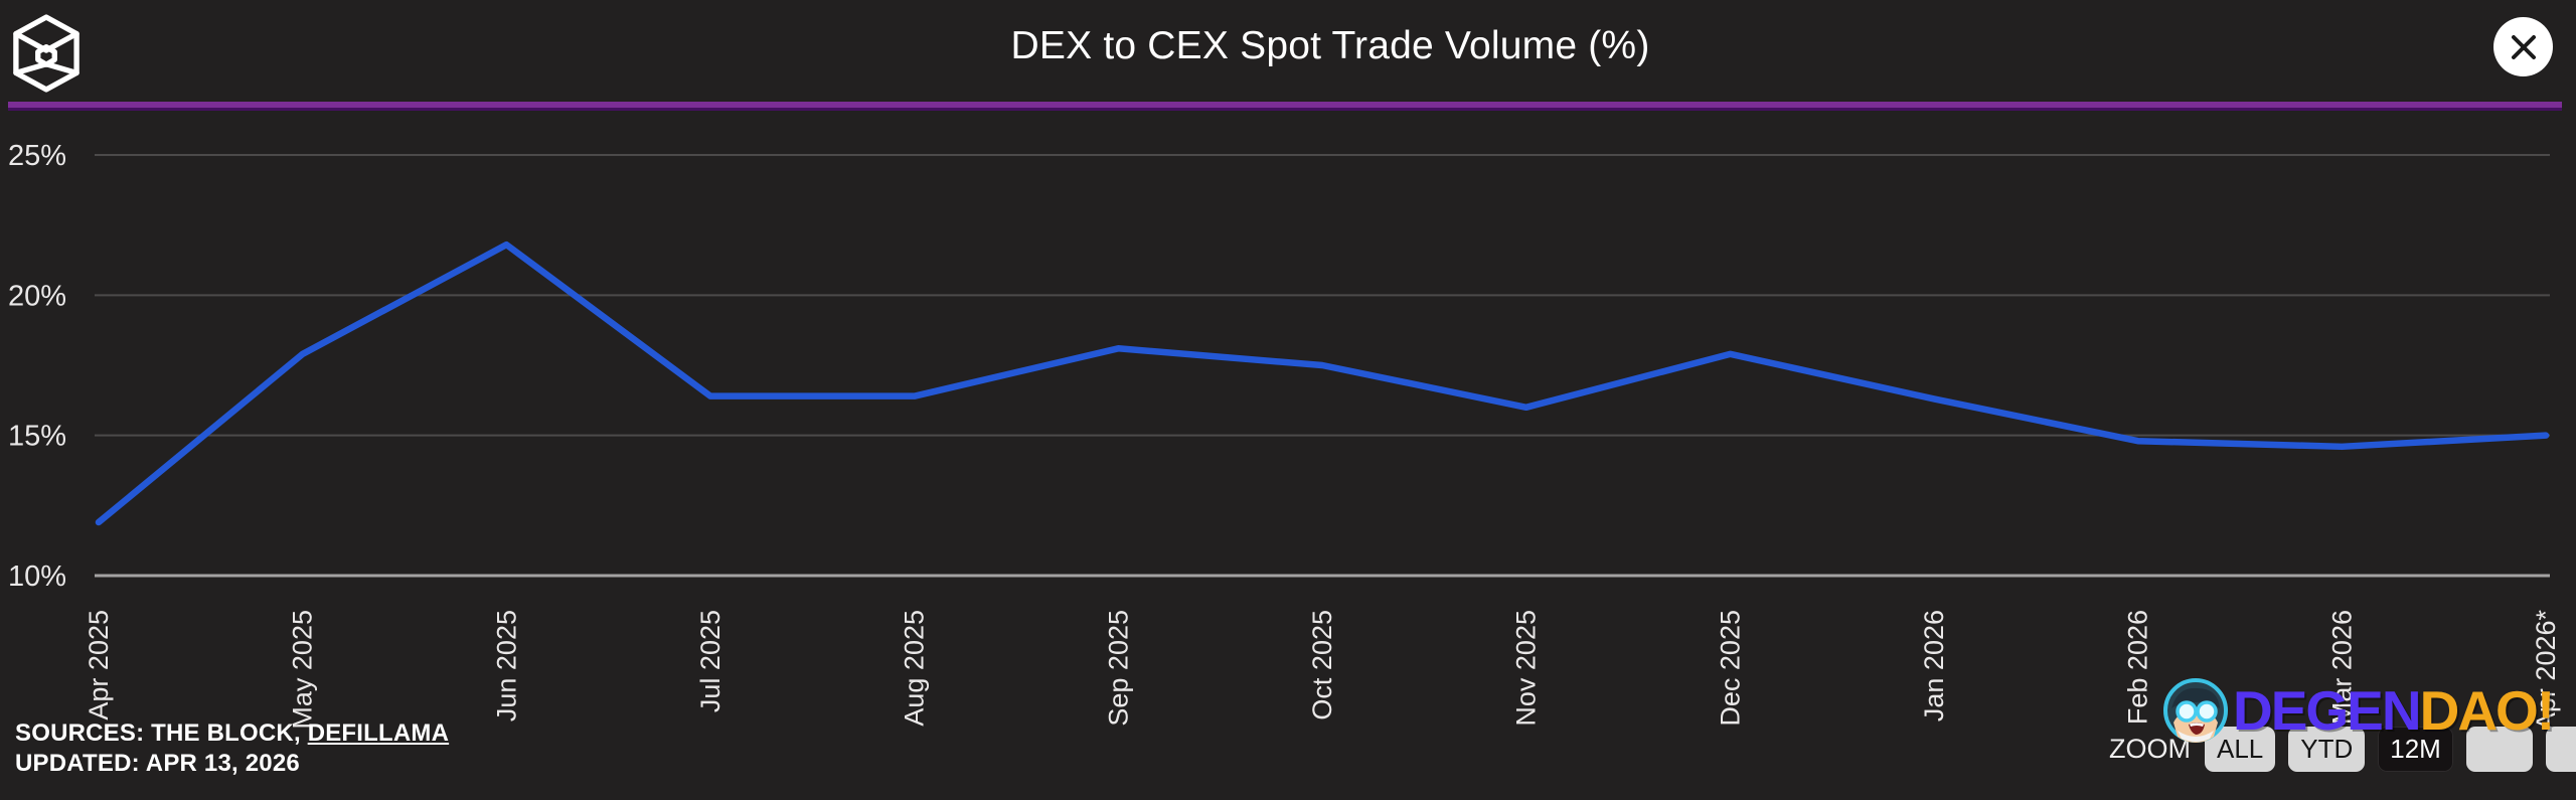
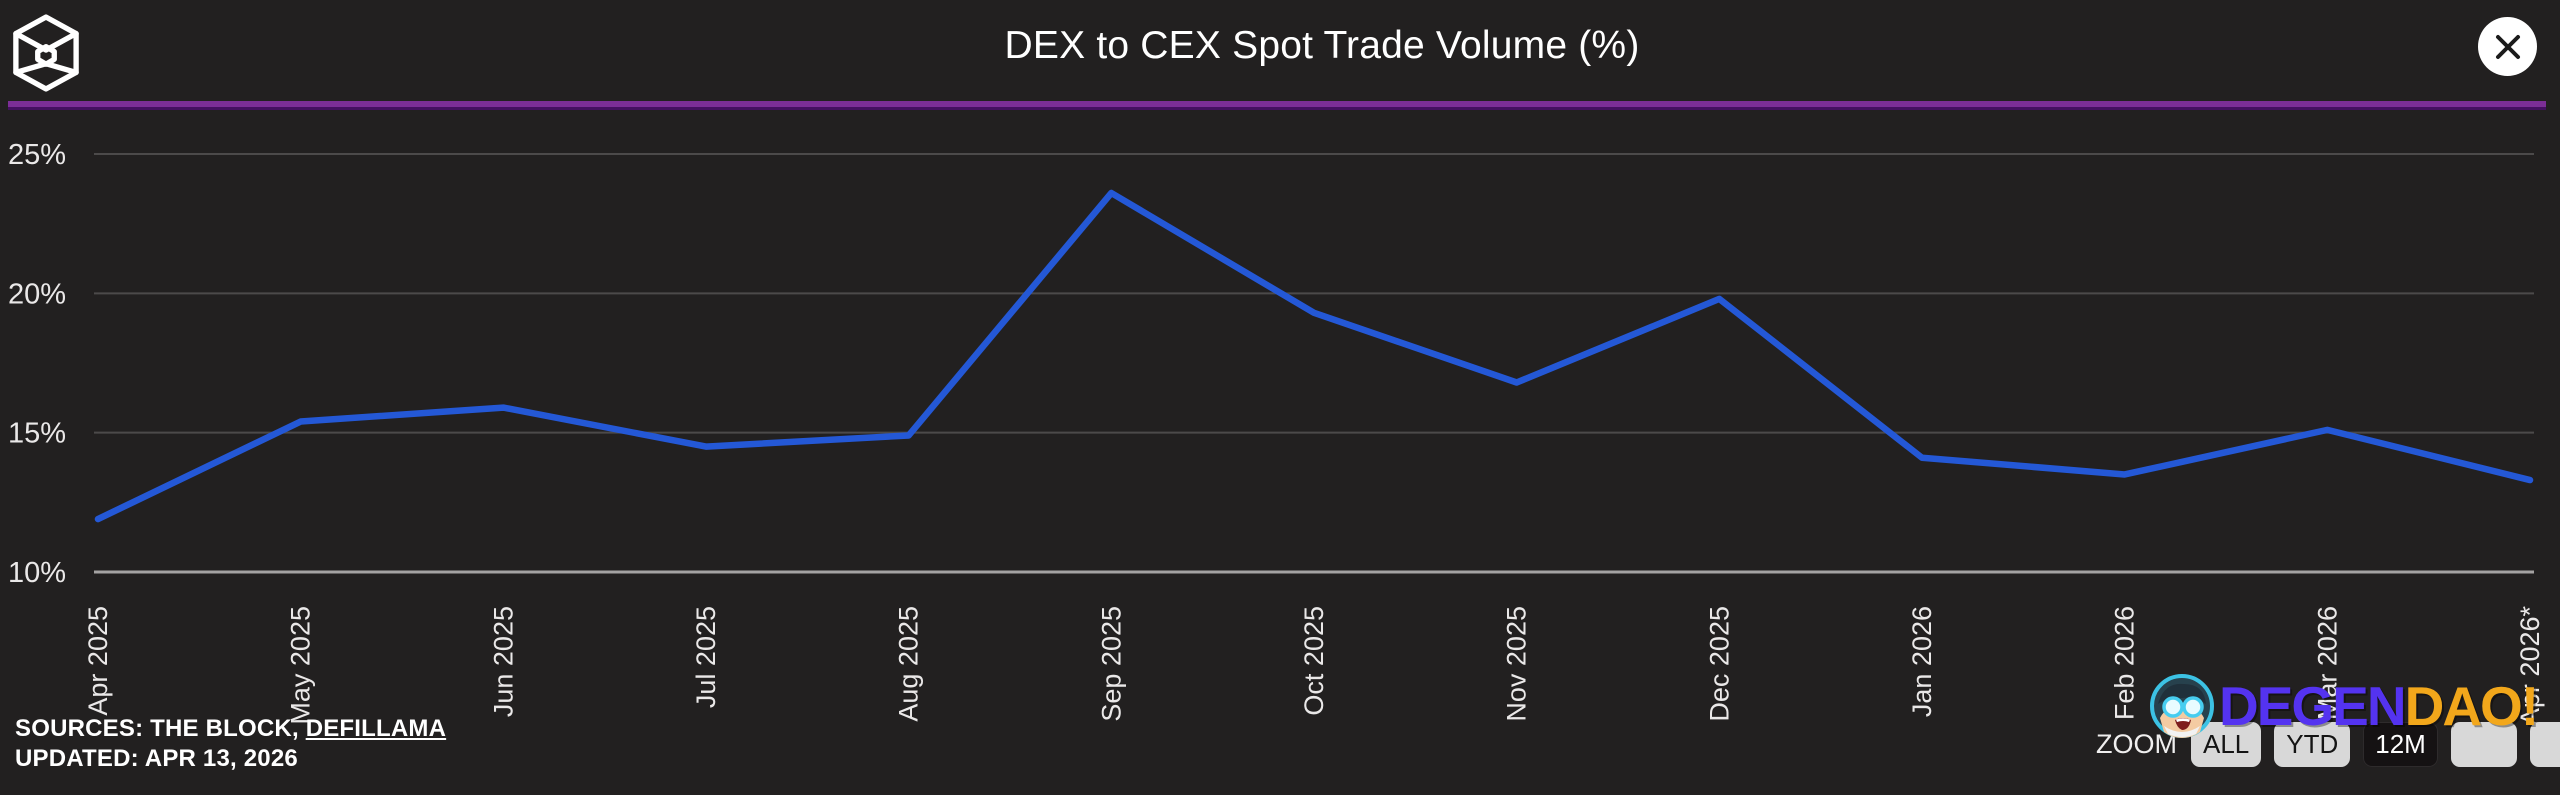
May 2025: 17.9% -> 15.4%
Jun 2025: 21.8% -> 15.9%
Jul 2025: 16.4% -> 14.5%
Aug 2025: 16.4% -> 14.9%
Sep 2025: 18.1% -> 23.6%
Oct 2025: 17.5% -> 19.3%
Nov 2025: 16.0% -> 16.8%
Dec 2025: 17.9% -> 19.8%
Jan 2026: 16.3% -> 14.1%
Feb 2026: 14.8% -> 13.5%
Mar 2026: 14.6% -> 15.1%
Apr 2026*: 15.0% -> 13.3%
